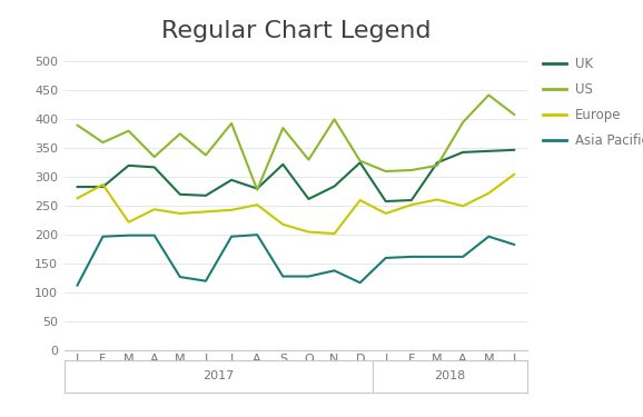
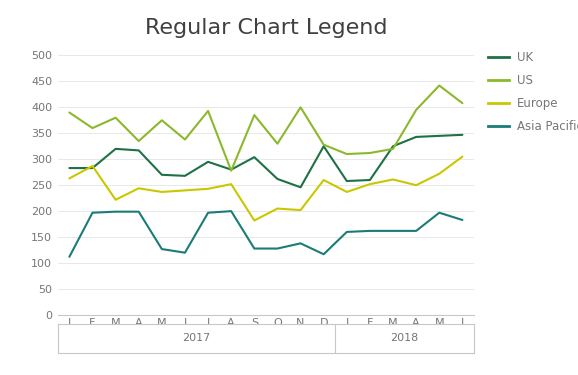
UK/S: 322 -> 304
Europe/S: 218 -> 182
UK/N: 284 -> 246
